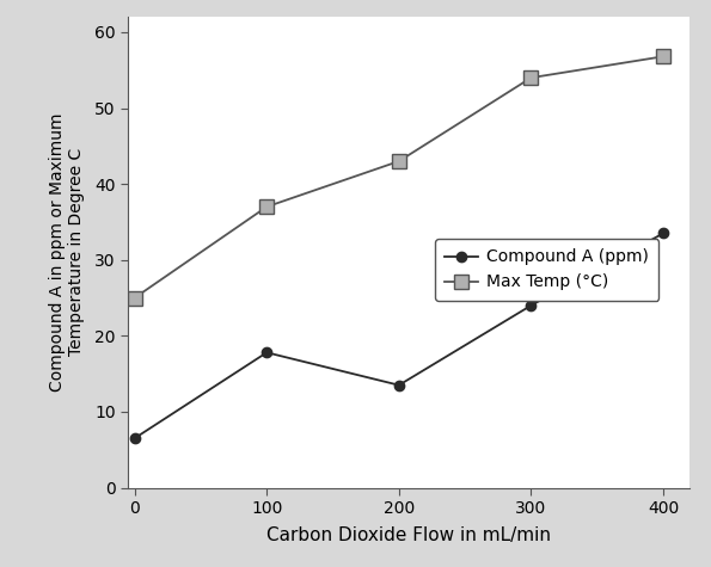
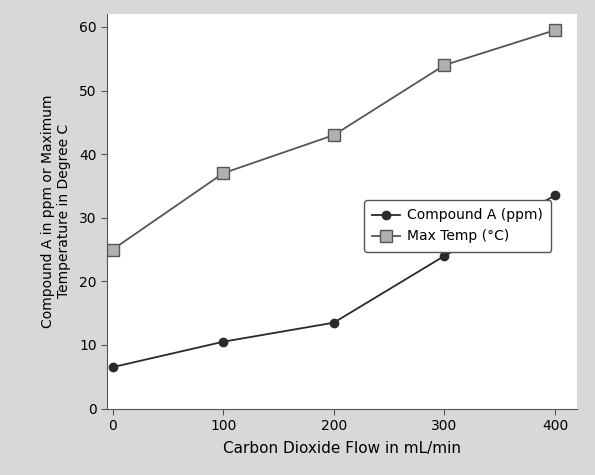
Compound A (ppm)/100: 17.8 -> 10.5
Max Temp (°C)/400: 56.8 -> 59.5
